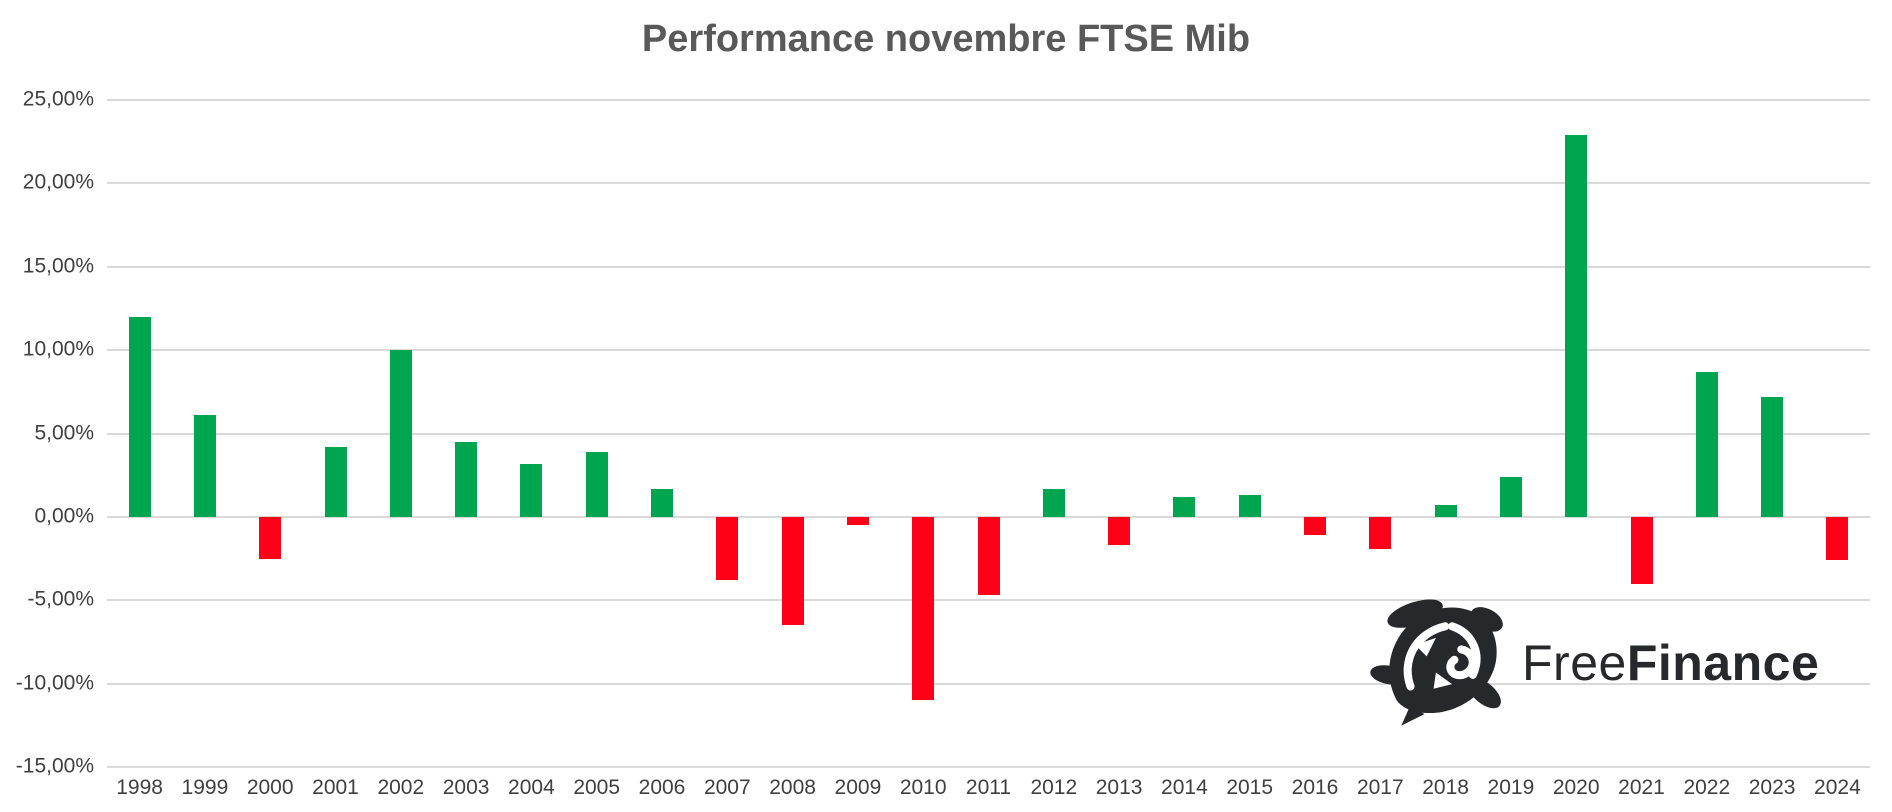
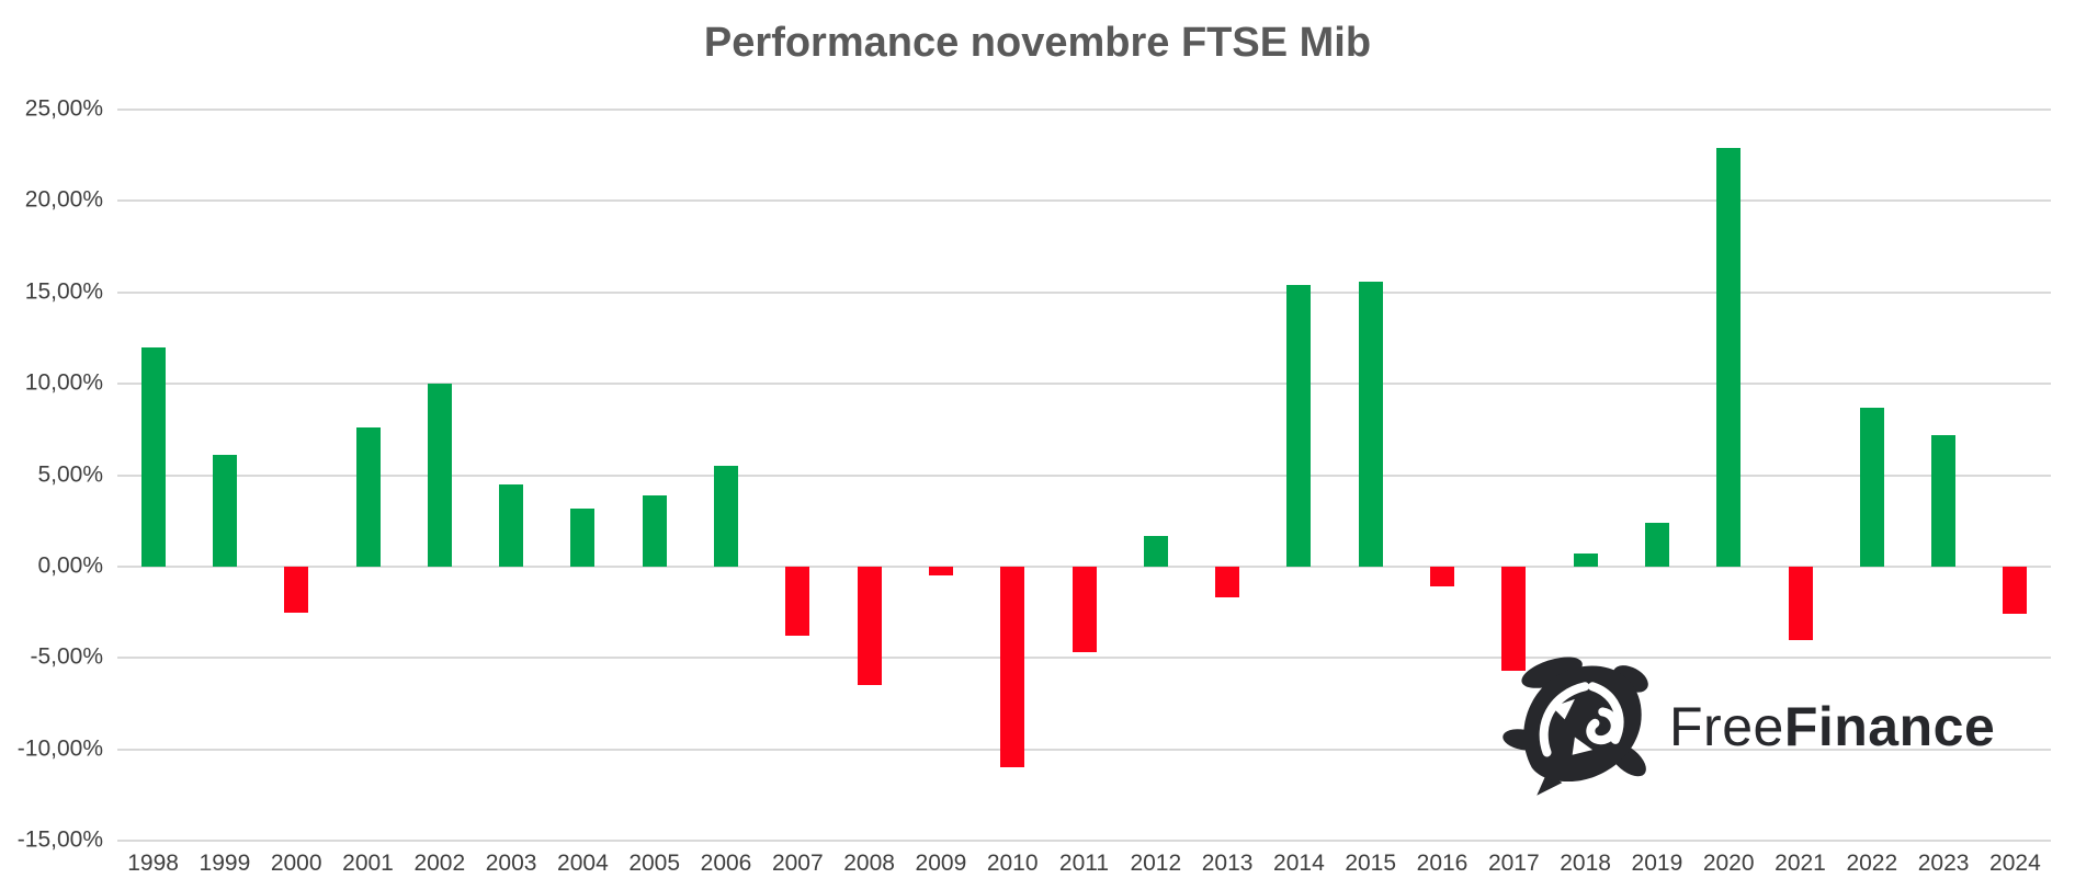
2001: 4,2% -> 7,6%
2006: 1,7% -> 5,5%
2014: 1,2% -> 15,4%
2015: 1,3% -> 15,6%
2017: -1,9% -> -5,7%
